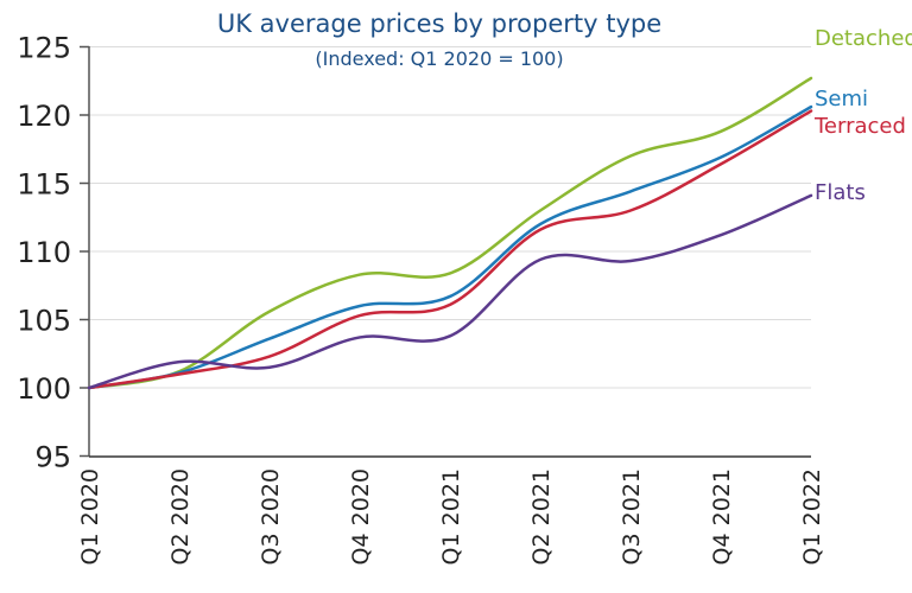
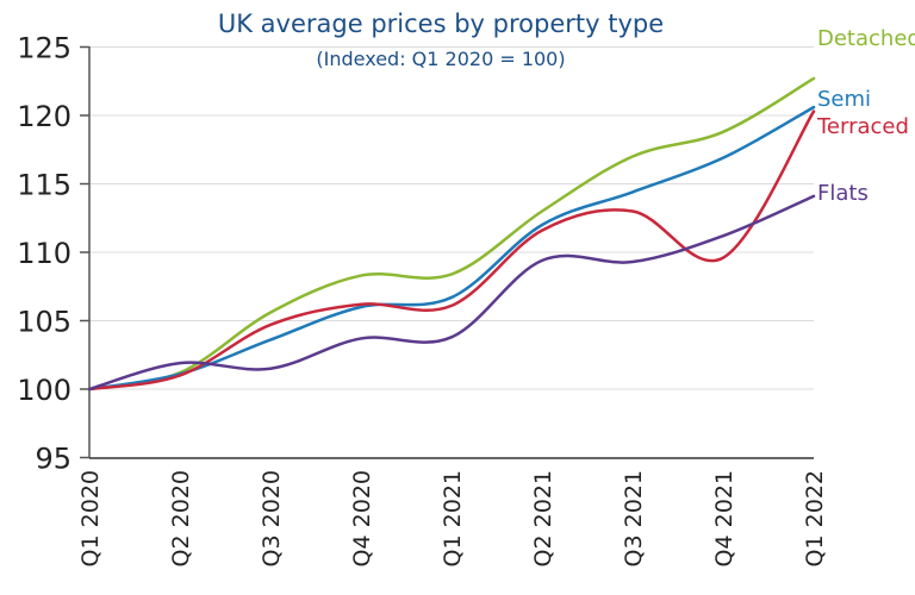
Terraced/Q3 2020: 102.3 -> 104.7
Terraced/Q4 2020: 105.3 -> 106.2
Terraced/Q4 2021: 116.4 -> 109.6
